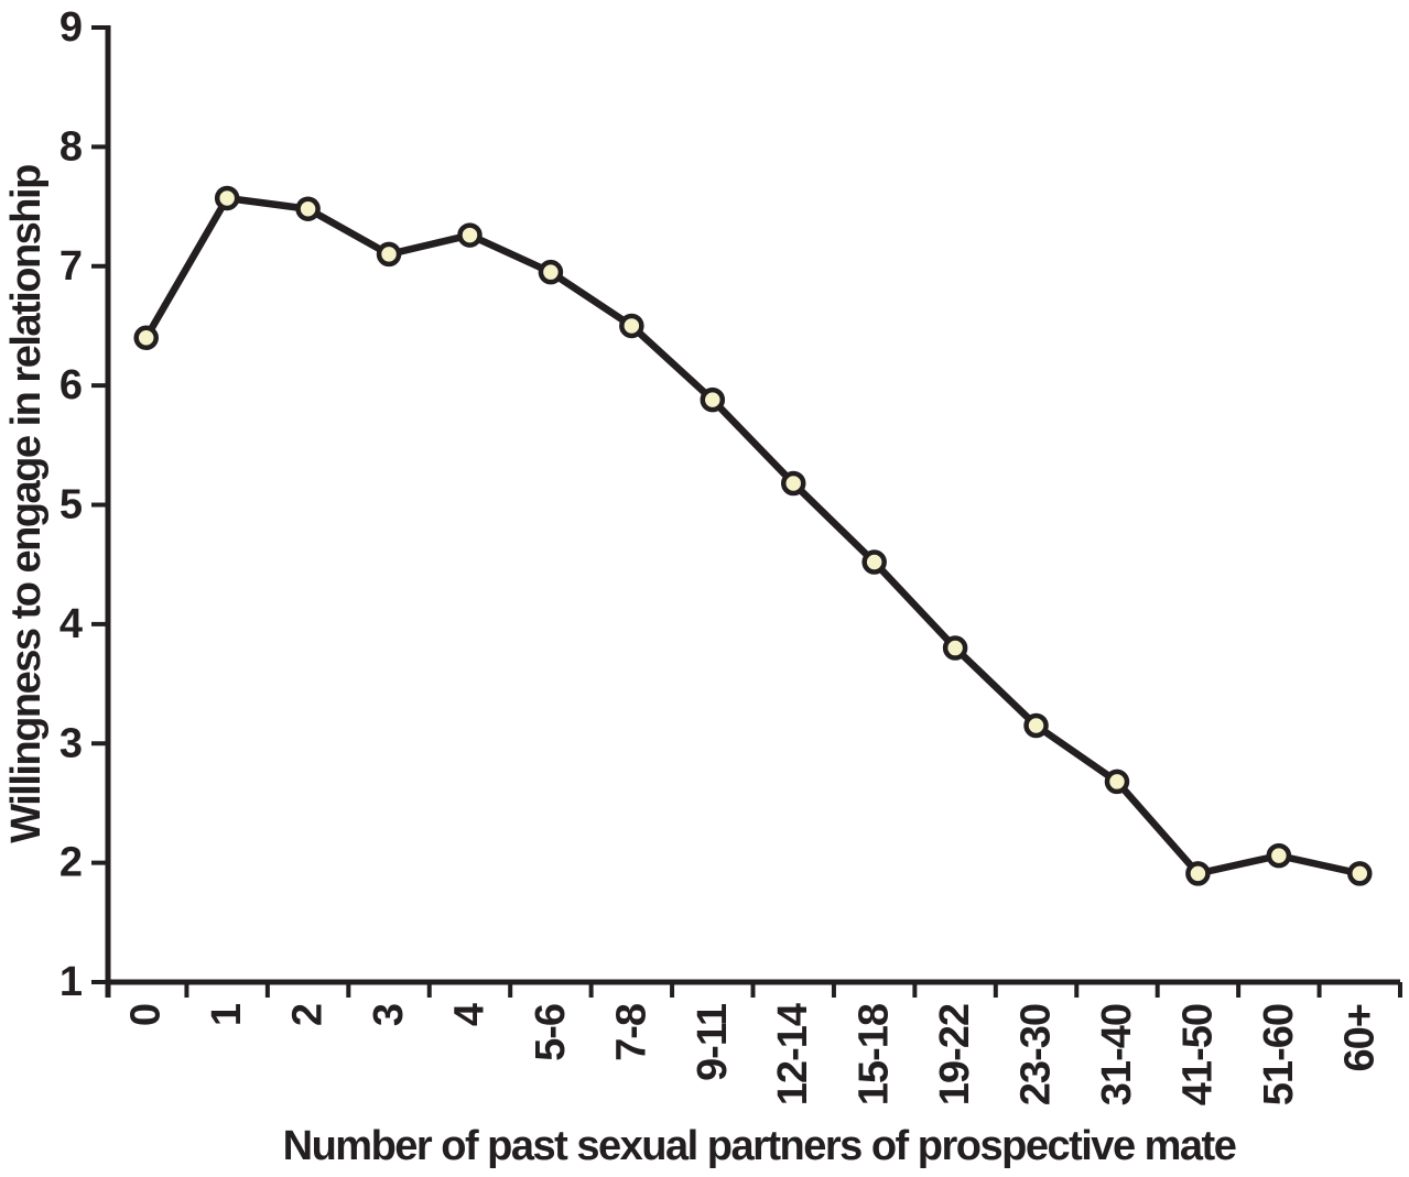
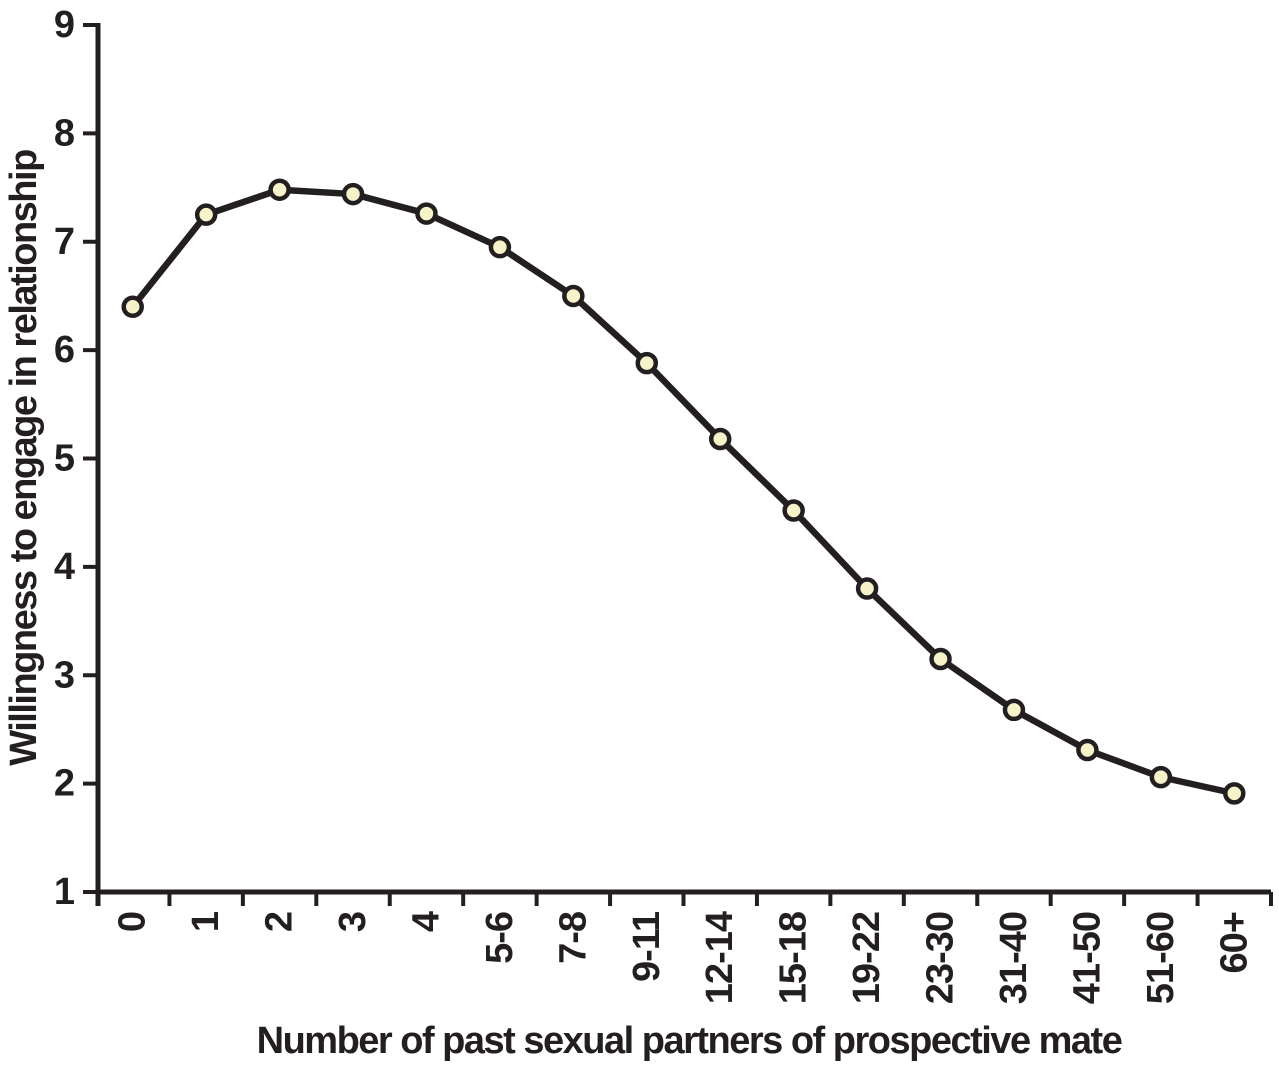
1: 7.57 -> 7.25
3: 7.10 -> 7.44
41-50: 1.91 -> 2.31
